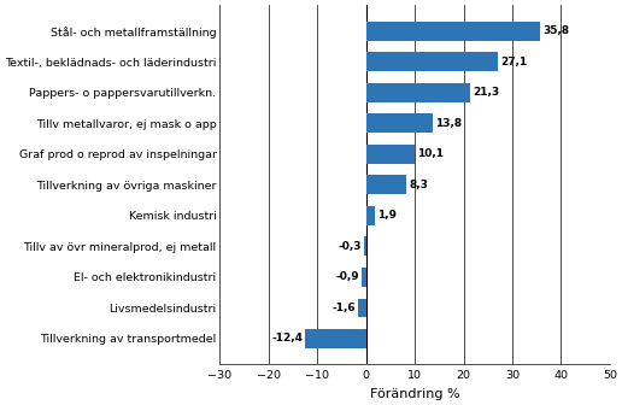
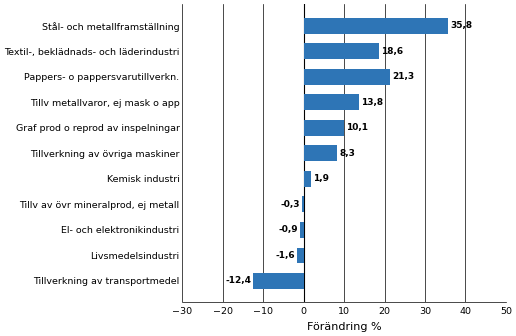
Textil-, beklädnads- och läderindustri: 27,1 -> 18,6
